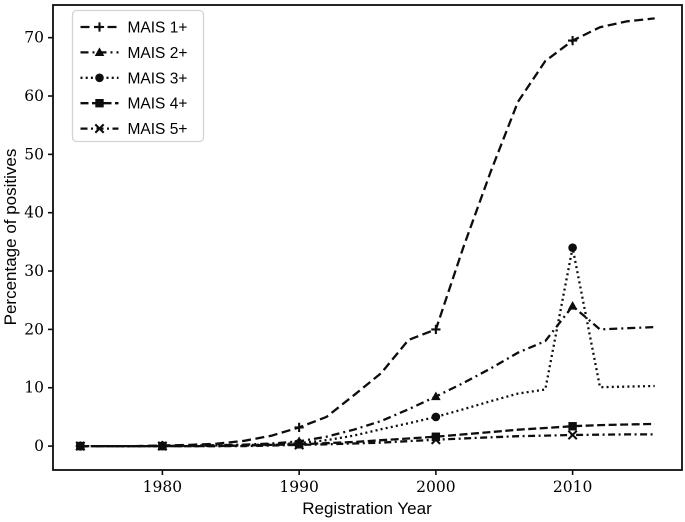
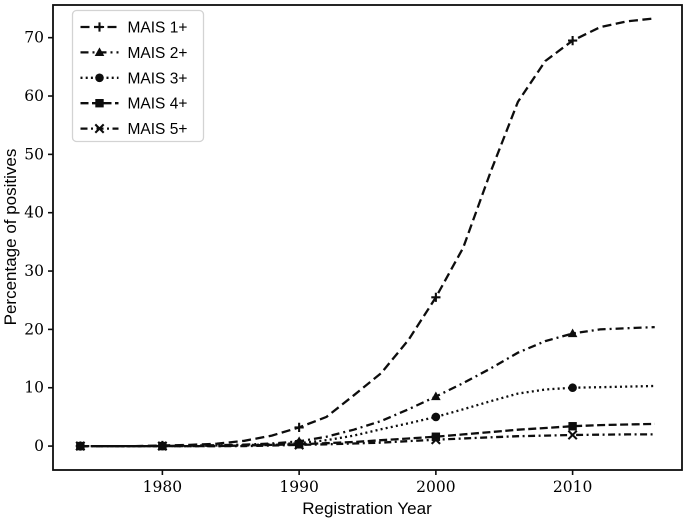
MAIS 1+/2000: 20 -> 26
MAIS 2+/2010: 24 -> 19
MAIS 3+/2010: 34 -> 10
